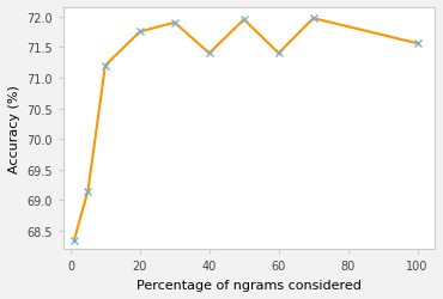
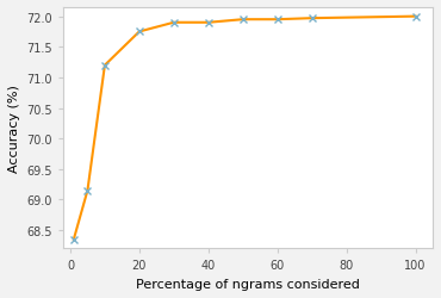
40: 71.40 -> 71.90
60: 71.40 -> 71.95
100: 71.56 -> 72.00
